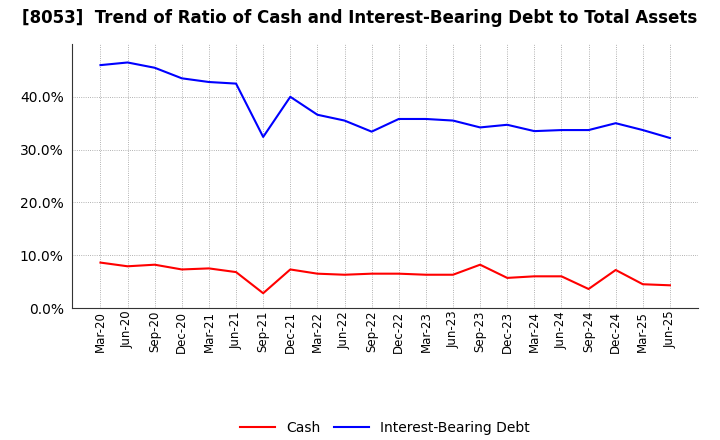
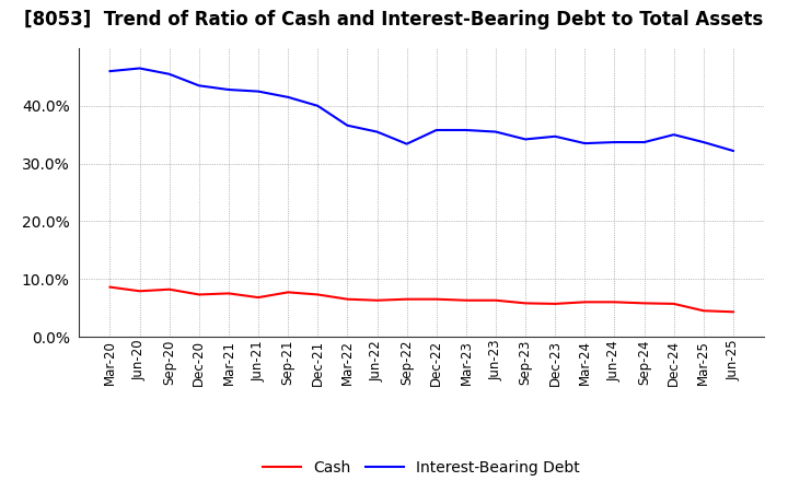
Cash/Sep-21: 2.8% -> 7.7%
Interest-Bearing Debt/Sep-21: 32.4% -> 41.5%
Cash/Sep-23: 8.2% -> 5.8%
Cash/Sep-24: 3.6% -> 5.8%
Cash/Dec-24: 7.2% -> 5.7%
